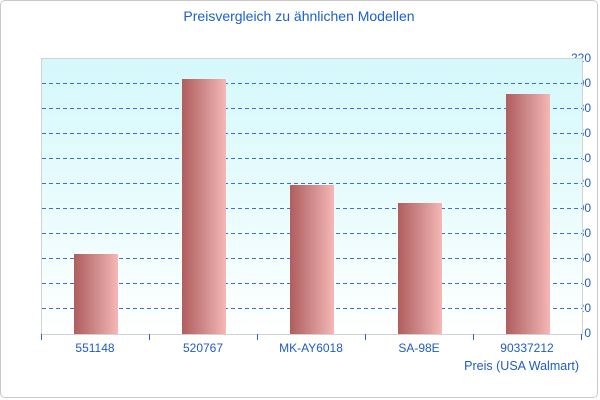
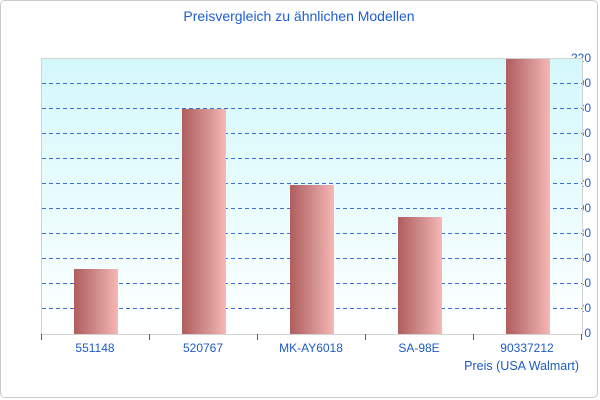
551148: 64 -> 52
520767: 204 -> 180
SA-98E: 105 -> 94
90337212: 192 -> 220
